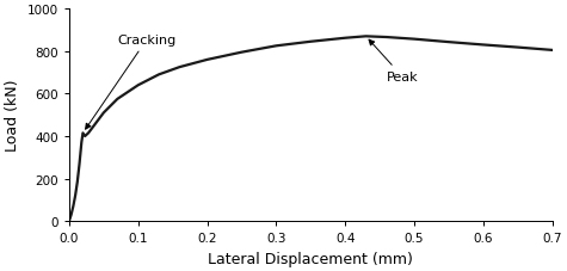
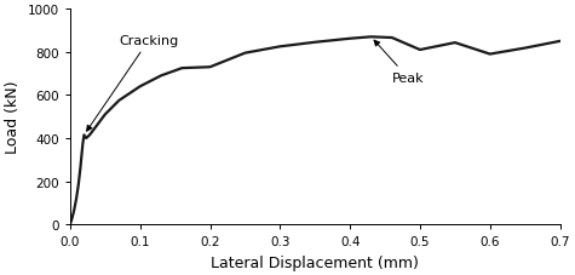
0.2: 760 -> 730
0.5: 860 -> 810
0.6: 830 -> 790
0.7: 800 -> 850
